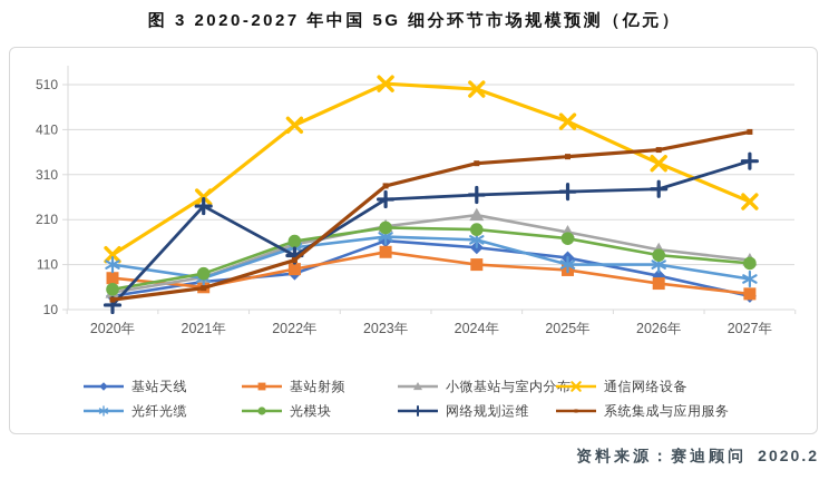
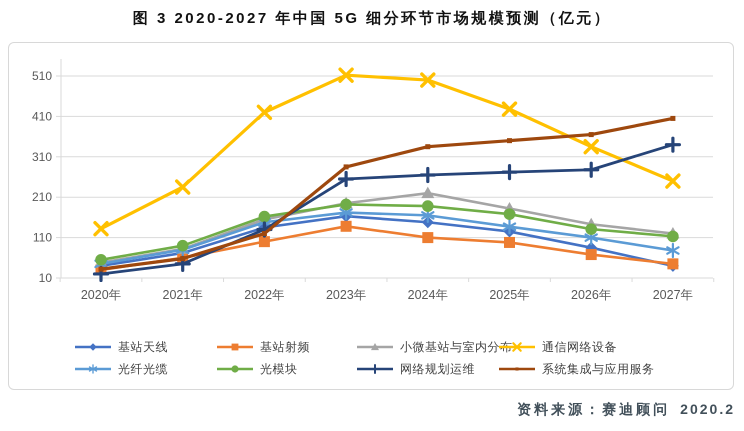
基站射频/2020年: 80 -> 30
光纤光缆/2020年: 110 -> 40
通信网络设备/2021年: 260 -> 240
网络规划运维/2021年: 240 -> 40
基站天线/2022年: 90 -> 140
光纤光缆/2025年: 110 -> 140
